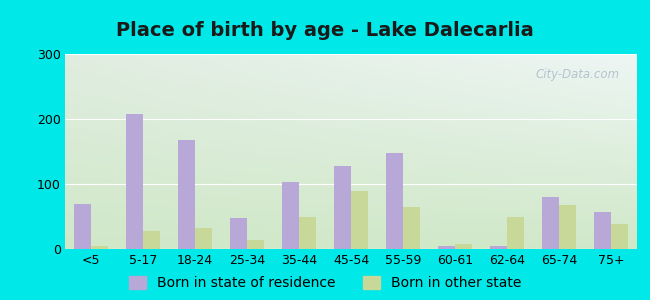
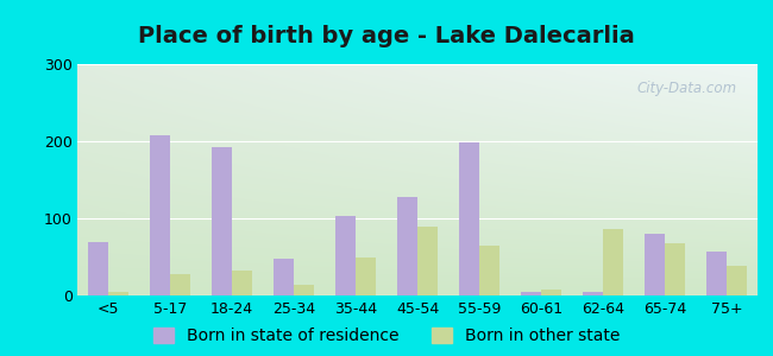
Born in state of residence/18-24: 168 -> 192
Born in state of residence/55-59: 148 -> 198
Born in other state/62-64: 50 -> 86
